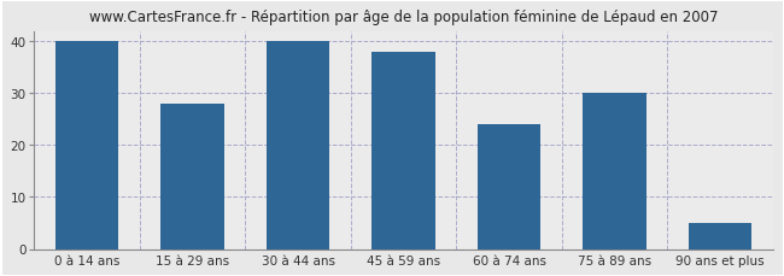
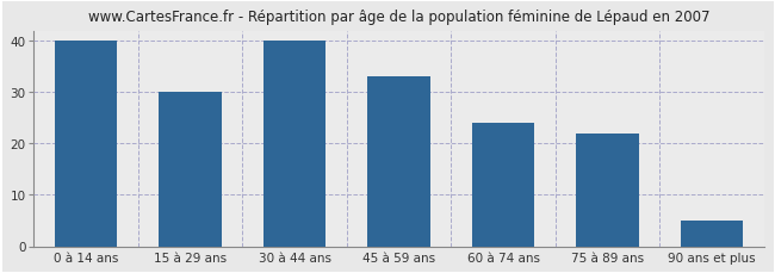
15 à 29 ans: 28 -> 30
45 à 59 ans: 38 -> 33
75 à 89 ans: 30 -> 22
